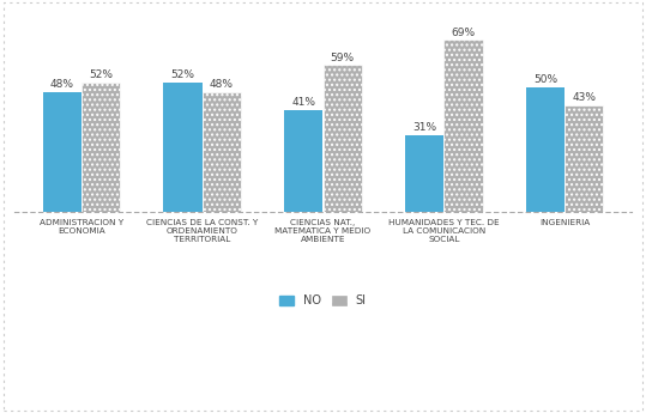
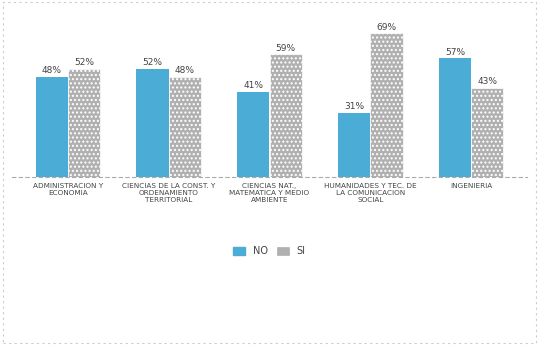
NO/INGENIERIA: 50% -> 57%
